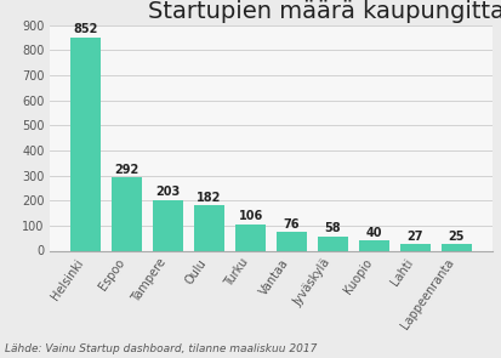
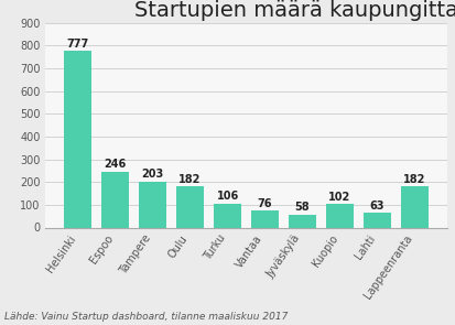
Helsinki: 852 -> 777
Espoo: 292 -> 246
Kuopio: 40 -> 102
Lahti: 27 -> 63
Lappeenranta: 25 -> 182
